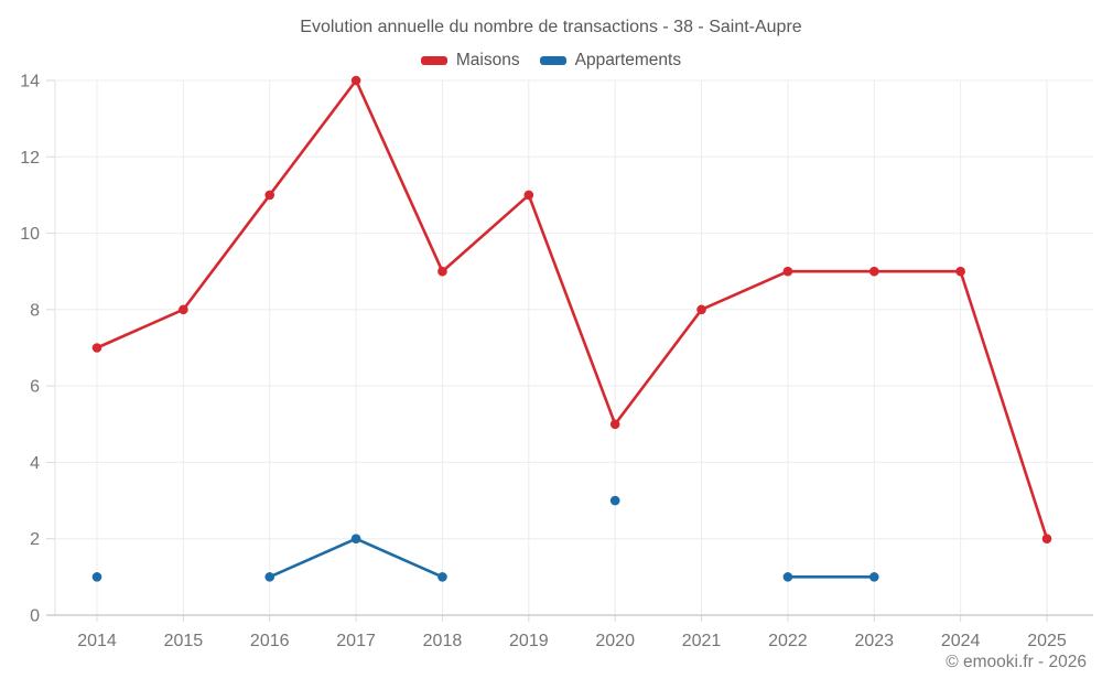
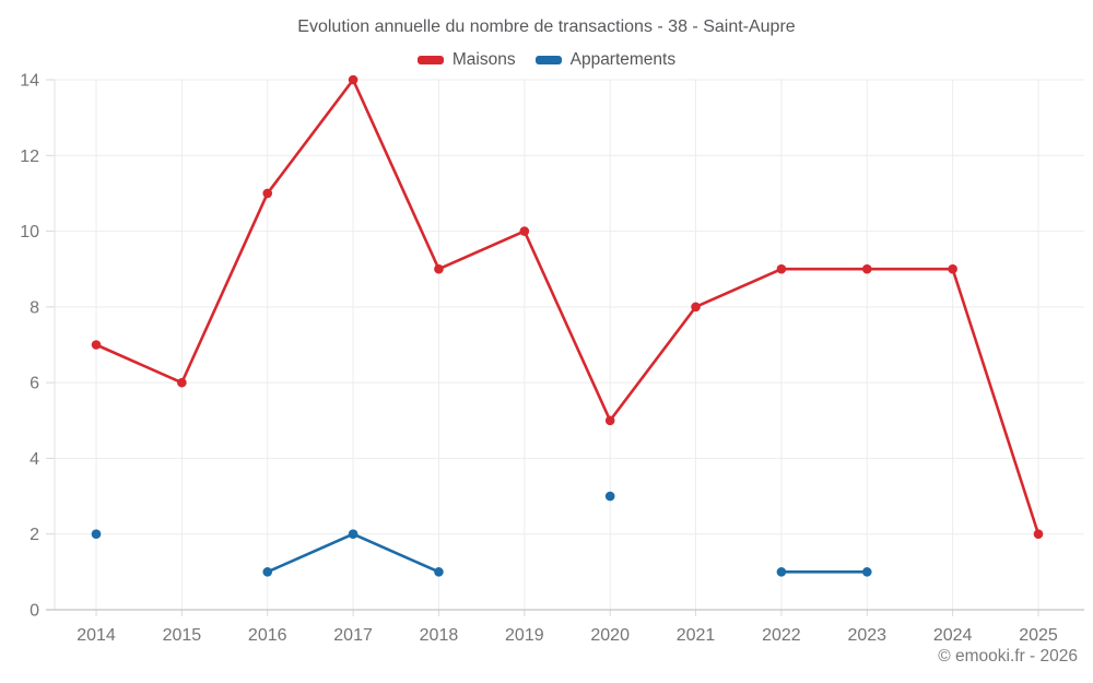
Appartements/2014: 1 -> 2
Maisons/2015: 8 -> 6
Maisons/2019: 11 -> 10
